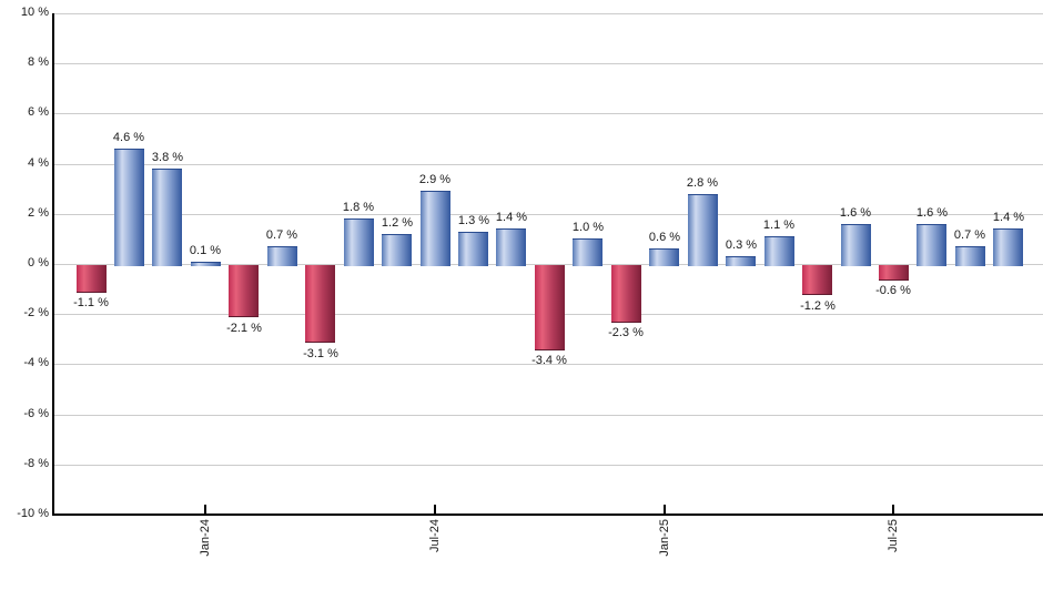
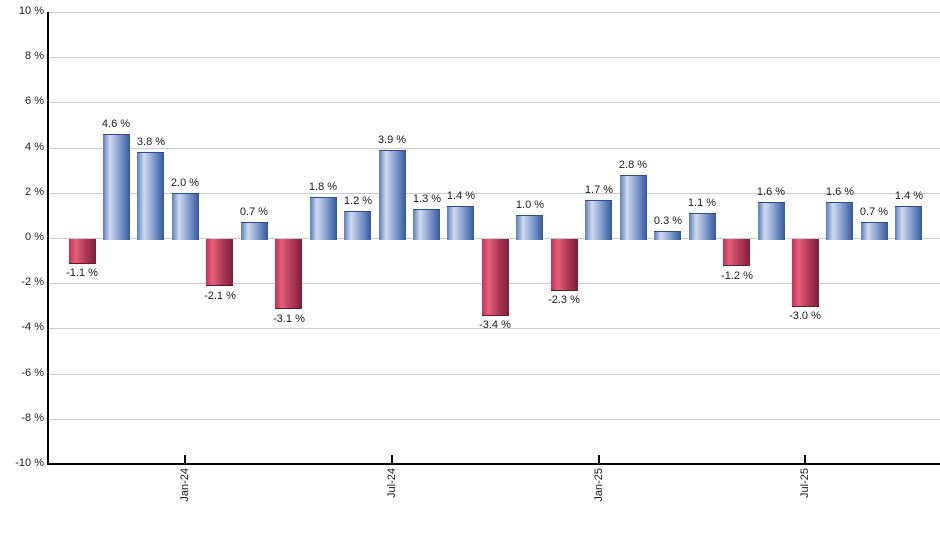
Jan-24: 0.1 -> 2.0
Jul-24: 2.9 -> 3.9
Jan-25: 0.6 -> 1.7
Jul-25: -0.6 -> -3.0
